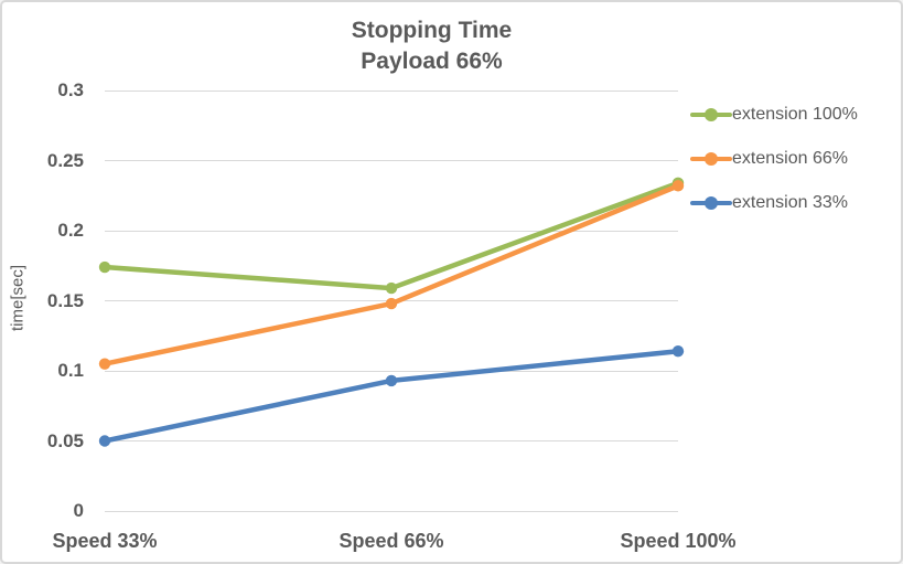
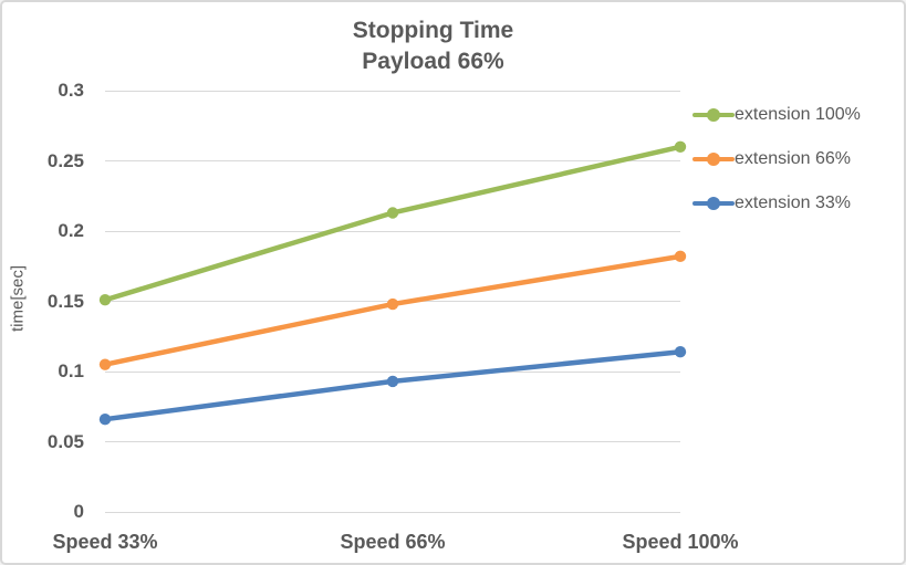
extension 100%/Speed 33%: 0.174 -> 0.151
extension 33%/Speed 33%: 0.050 -> 0.066
extension 100%/Speed 66%: 0.159 -> 0.213
extension 100%/Speed 100%: 0.234 -> 0.260
extension 66%/Speed 100%: 0.232 -> 0.182
